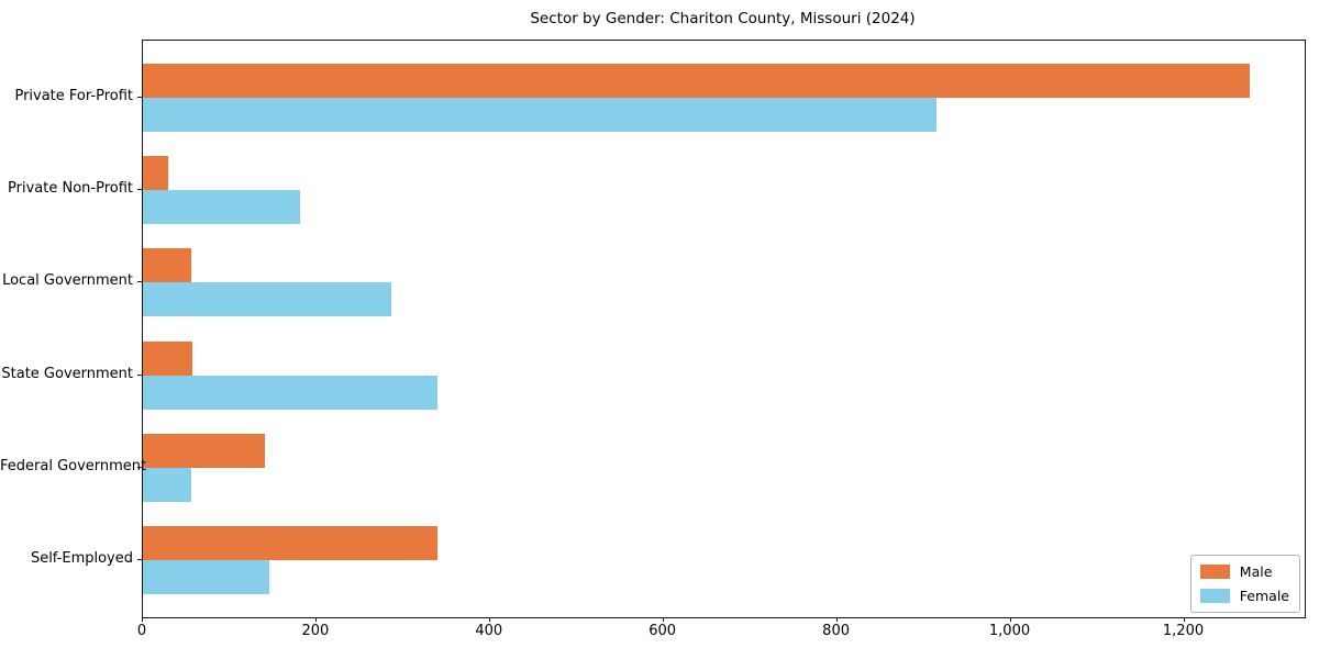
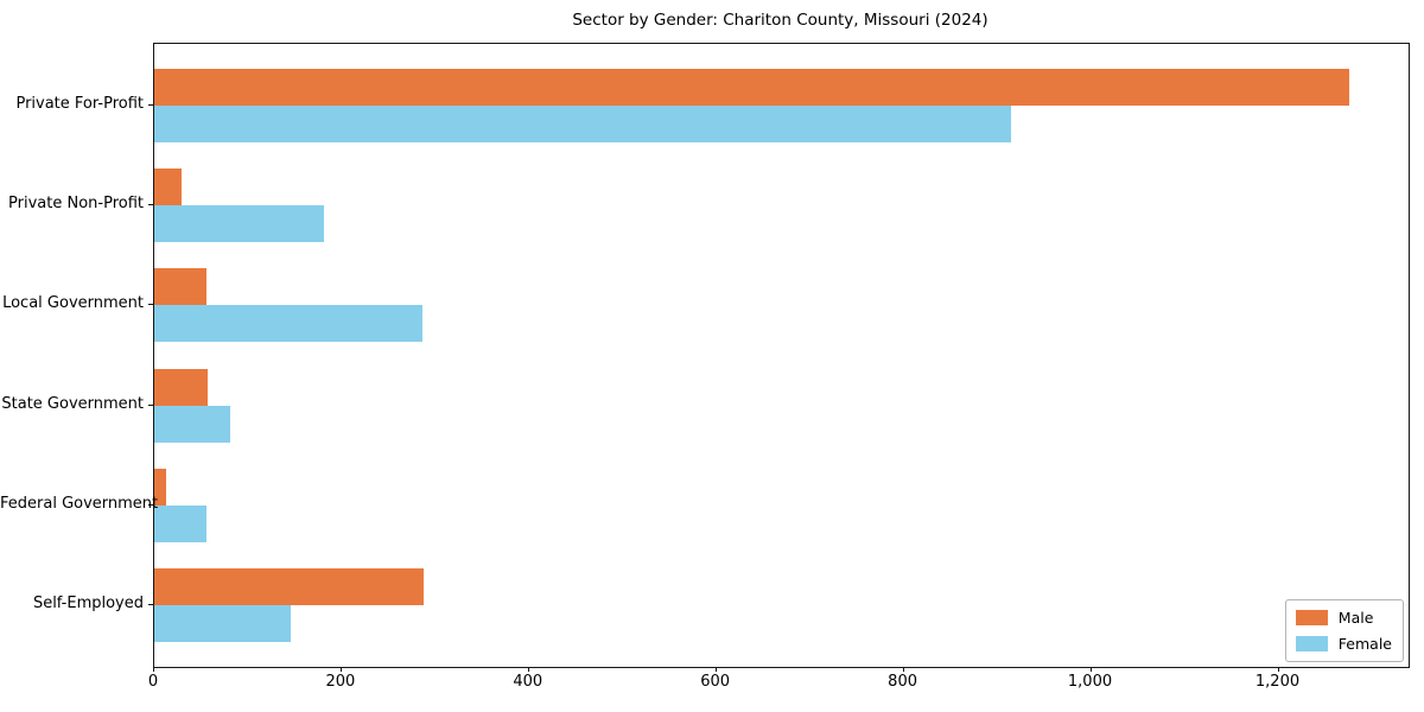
Female/State Government: 340 -> 80
Male/Federal Government: 140 -> 10
Male/Self-Employed: 340 -> 290
